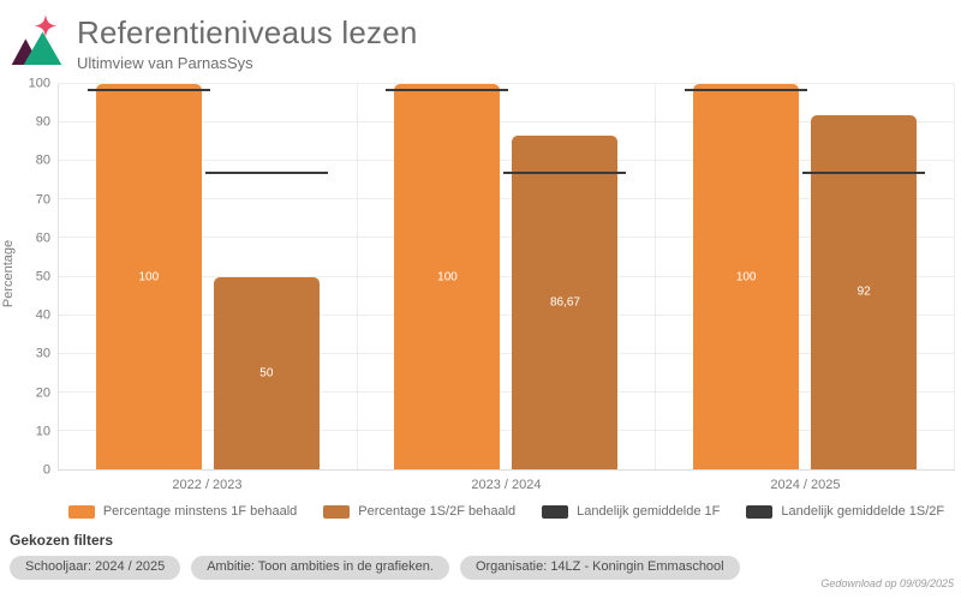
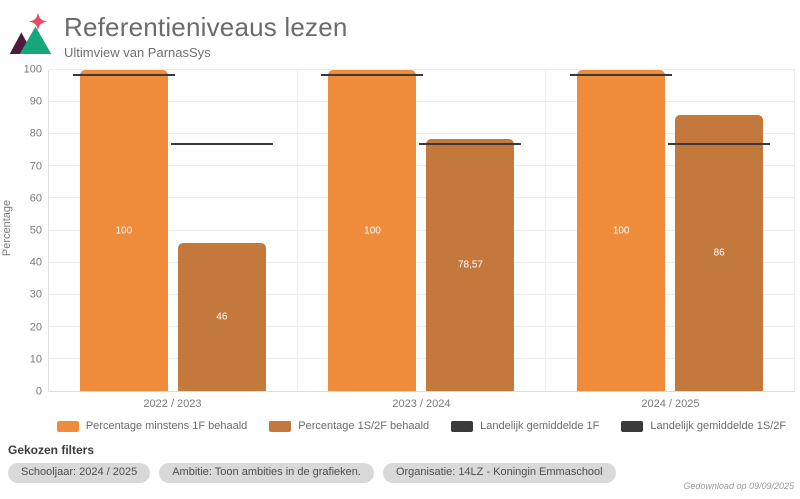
Percentage 1S/2F behaald/2022 / 2023: 50 -> 46
Percentage 1S/2F behaald/2023 / 2024: 86,67 -> 78,57
Percentage 1S/2F behaald/2024 / 2025: 92 -> 86
